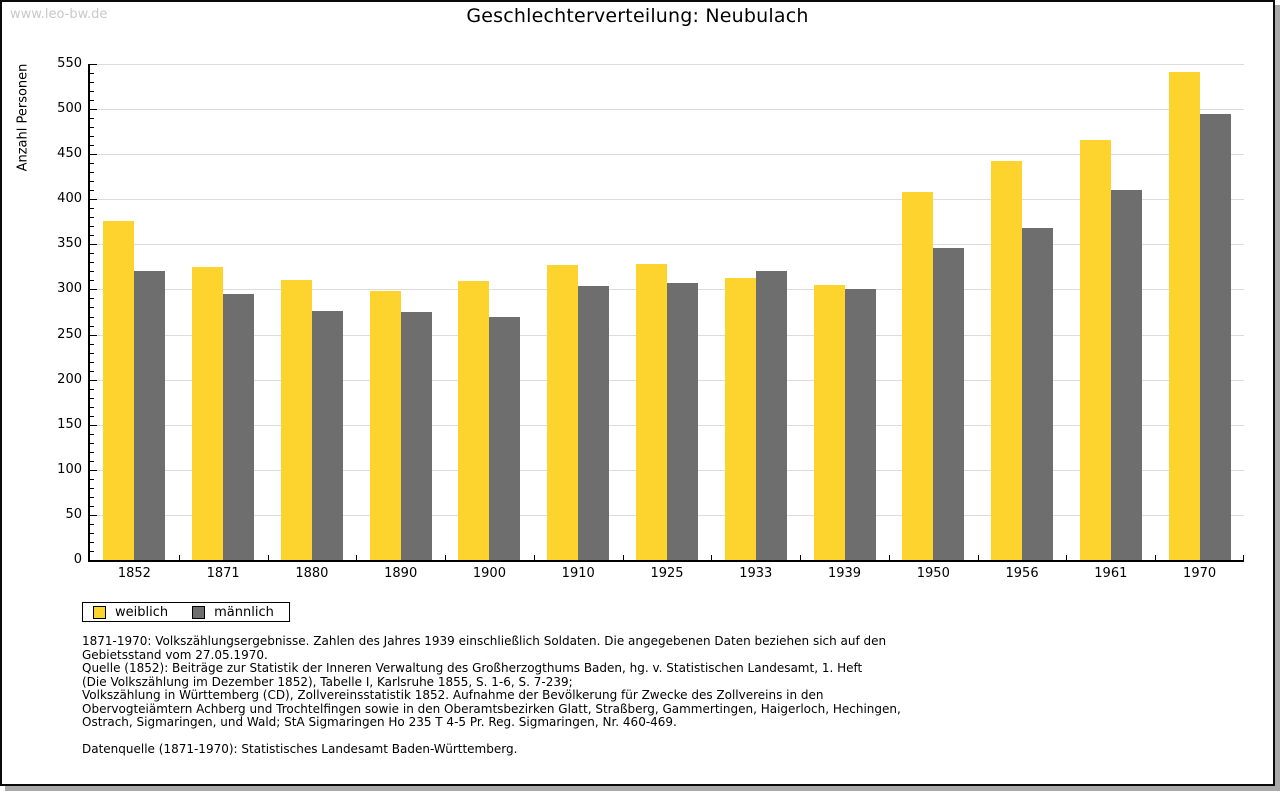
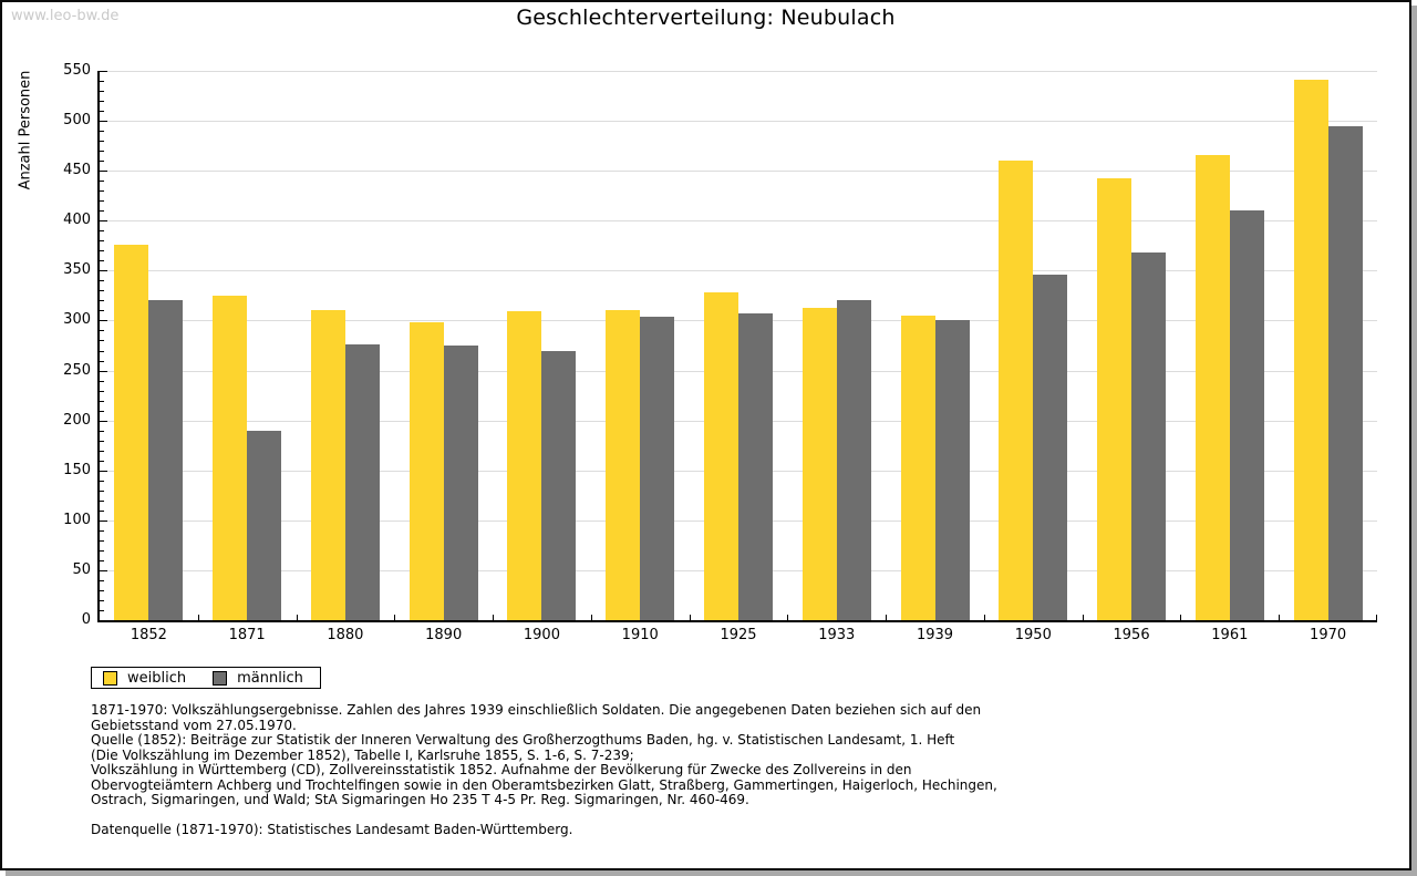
männlich/1871: 300 -> 190
weiblich/1910: 330 -> 310
weiblich/1950: 410 -> 460
